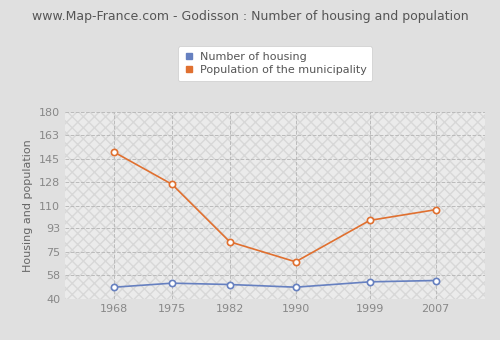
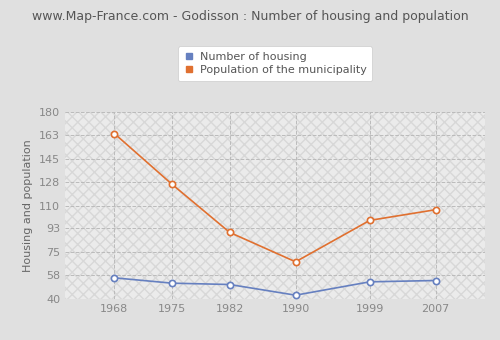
Number of housing/1968: 49 -> 56
Population of the municipality/1968: 150 -> 164
Population of the municipality/1982: 83 -> 90
Number of housing/1990: 49 -> 43
